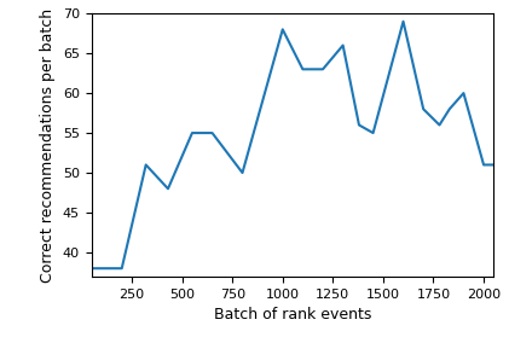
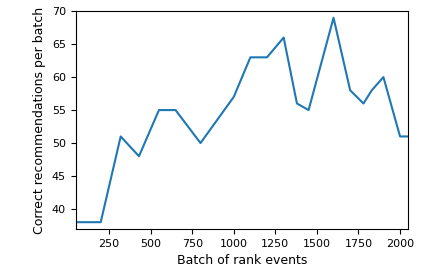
1000: 68 -> 57
